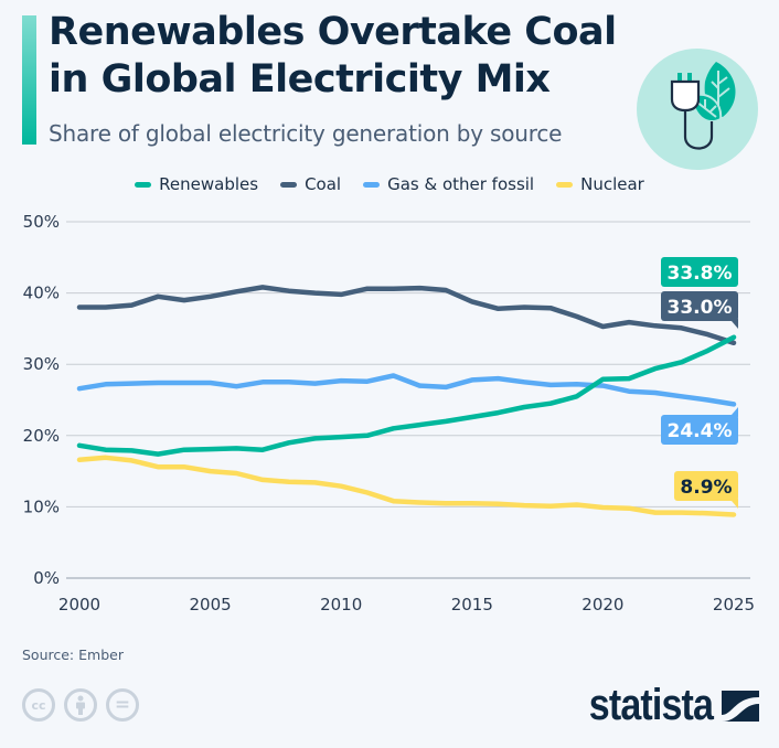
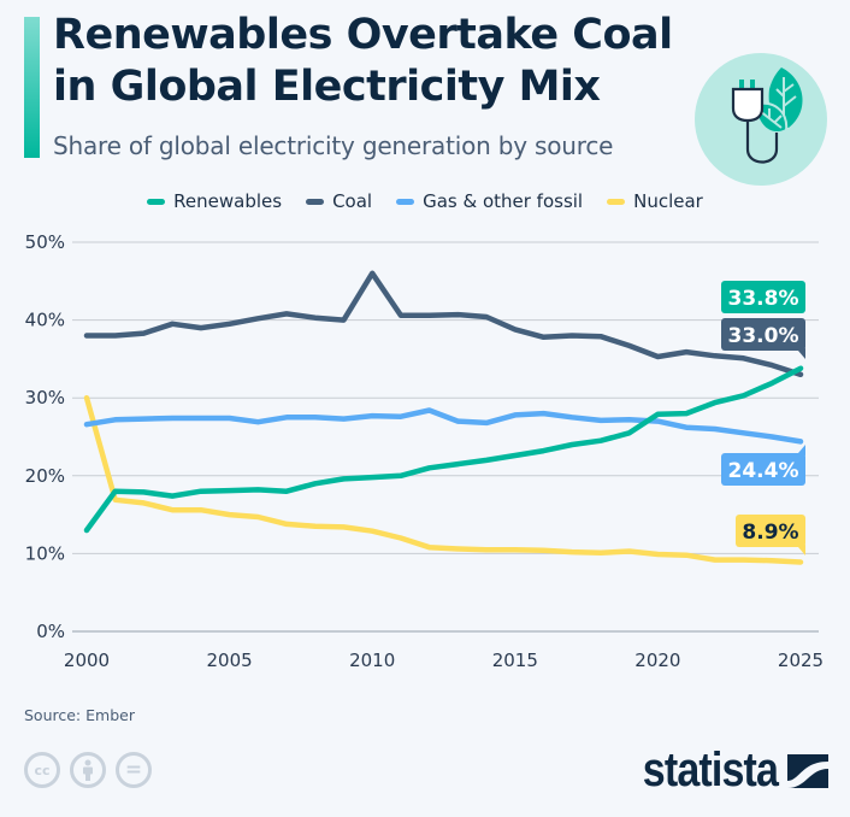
Renewables/2000: 19% -> 13%
Nuclear/2000: 17% -> 30%
Coal/2010: 40% -> 46%
